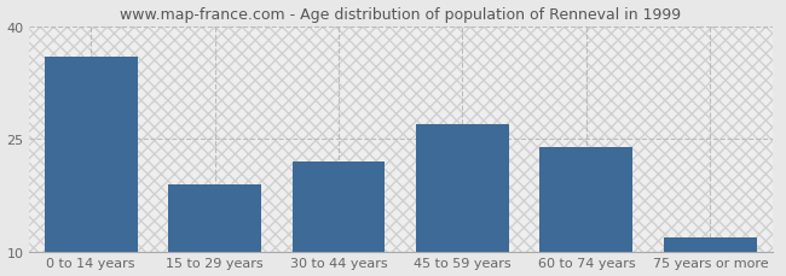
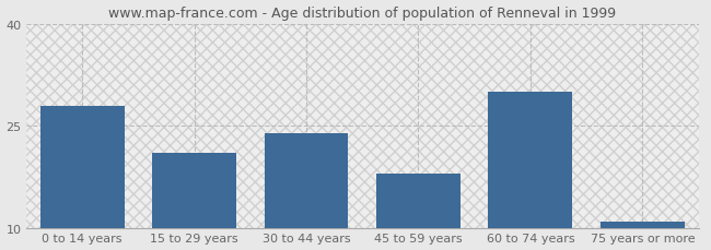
0 to 14 years: 36 -> 28
15 to 29 years: 19 -> 21
30 to 44 years: 22 -> 24
45 to 59 years: 27 -> 18
60 to 74 years: 24 -> 30
75 years or more: 12 -> 11
